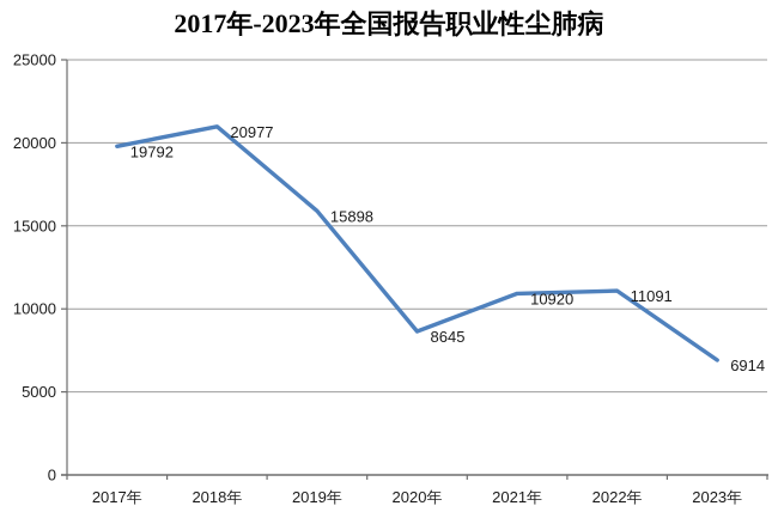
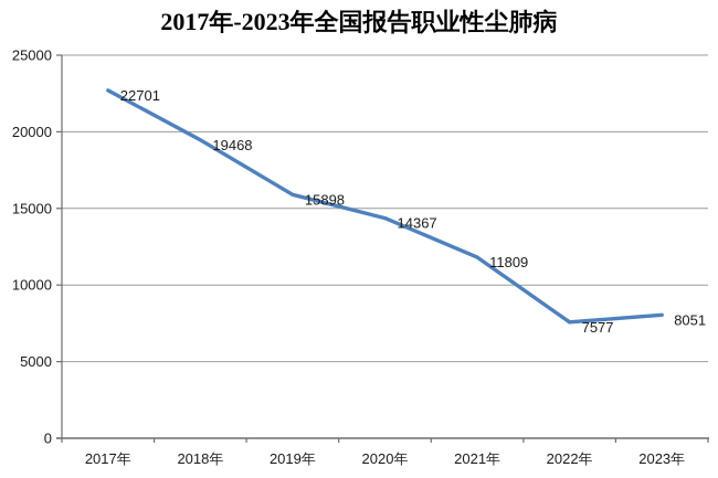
2017年: 19792 -> 22701
2018年: 20977 -> 19468
2020年: 8645 -> 14367
2021年: 10920 -> 11809
2022年: 11091 -> 7577
2023年: 6914 -> 8051
